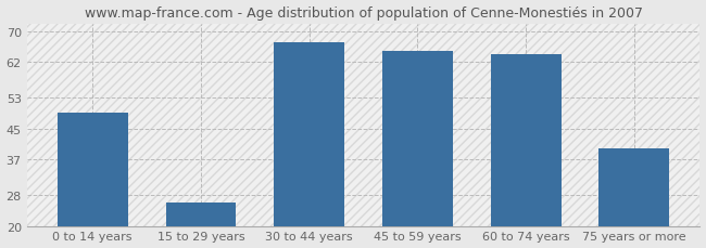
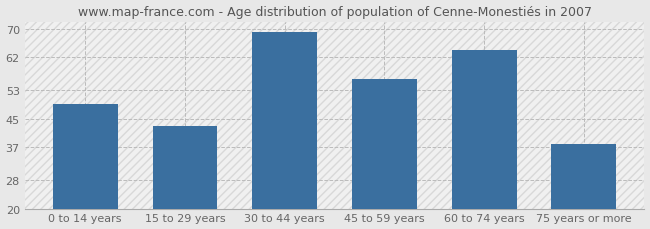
15 to 29 years: 26 -> 43
30 to 44 years: 67 -> 69
45 to 59 years: 65 -> 56
75 years or more: 40 -> 38
